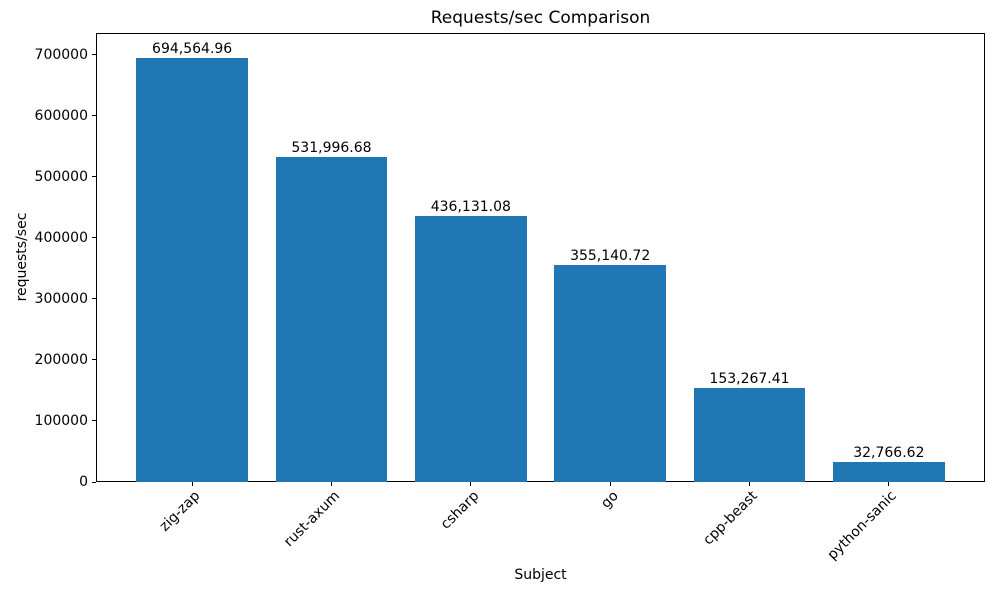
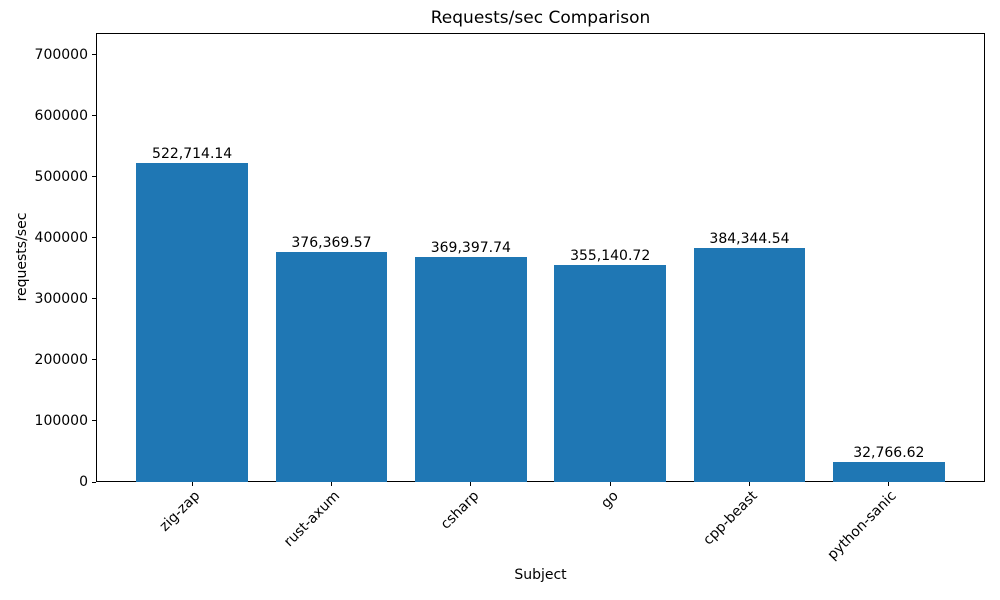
zig-zap: 694,564.96 -> 522,714.14
rust-axum: 531,996.68 -> 376,369.57
csharp: 436,131.08 -> 369,397.74
cpp-beast: 153,267.41 -> 384,344.54
